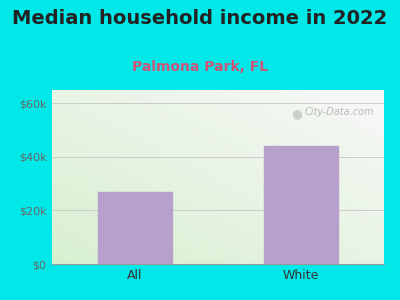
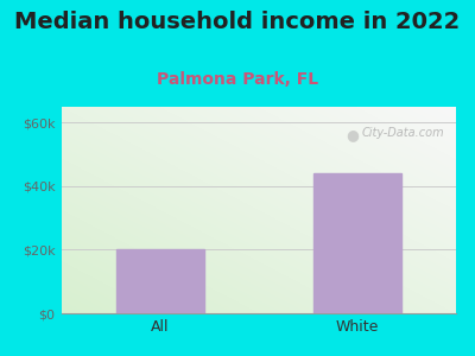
All: $27k -> $20k
